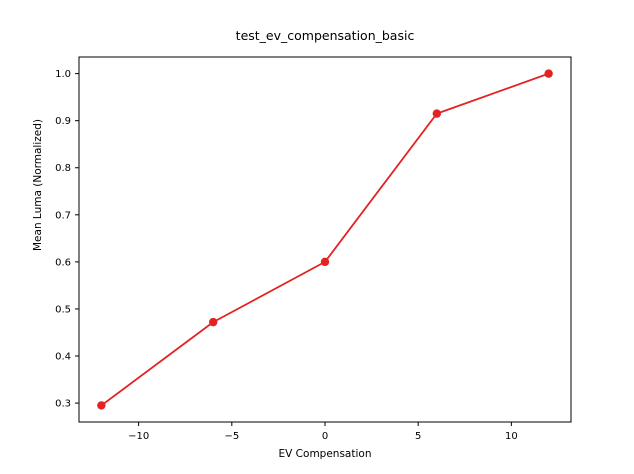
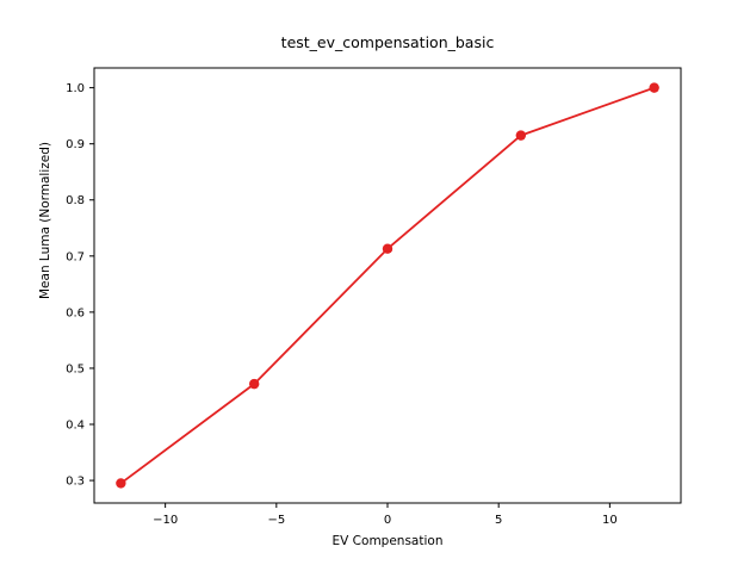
0: 0.60 -> 0.71
